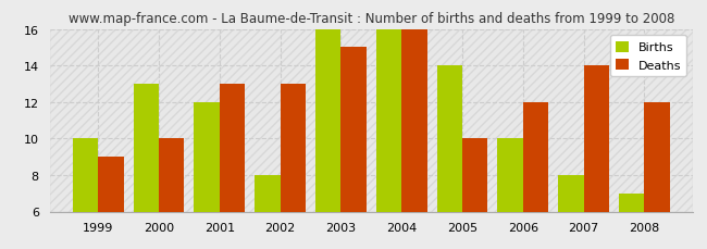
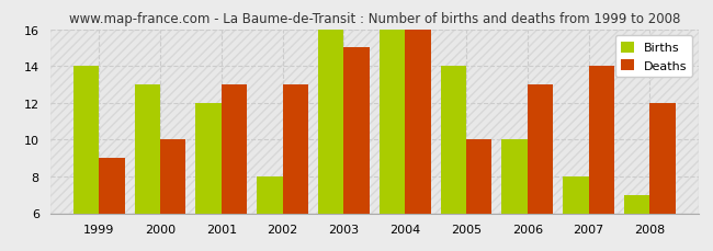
Births/1999: 10 -> 14
Deaths/2006: 12 -> 13
